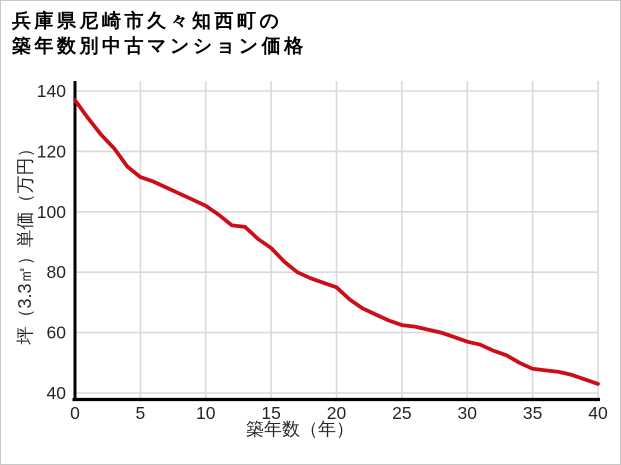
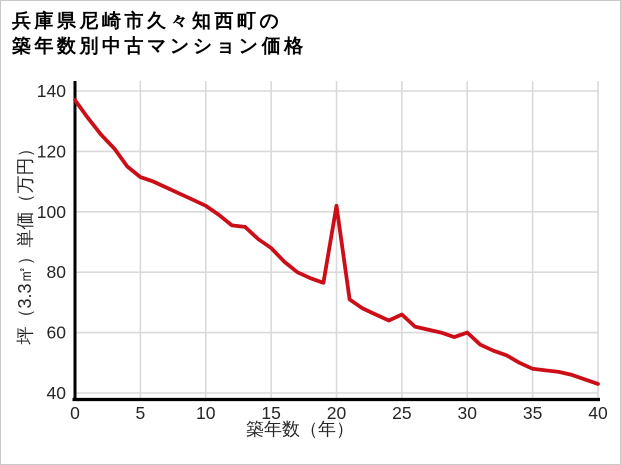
20: 75 -> 102
25: 62 -> 66
30: 57 -> 60
